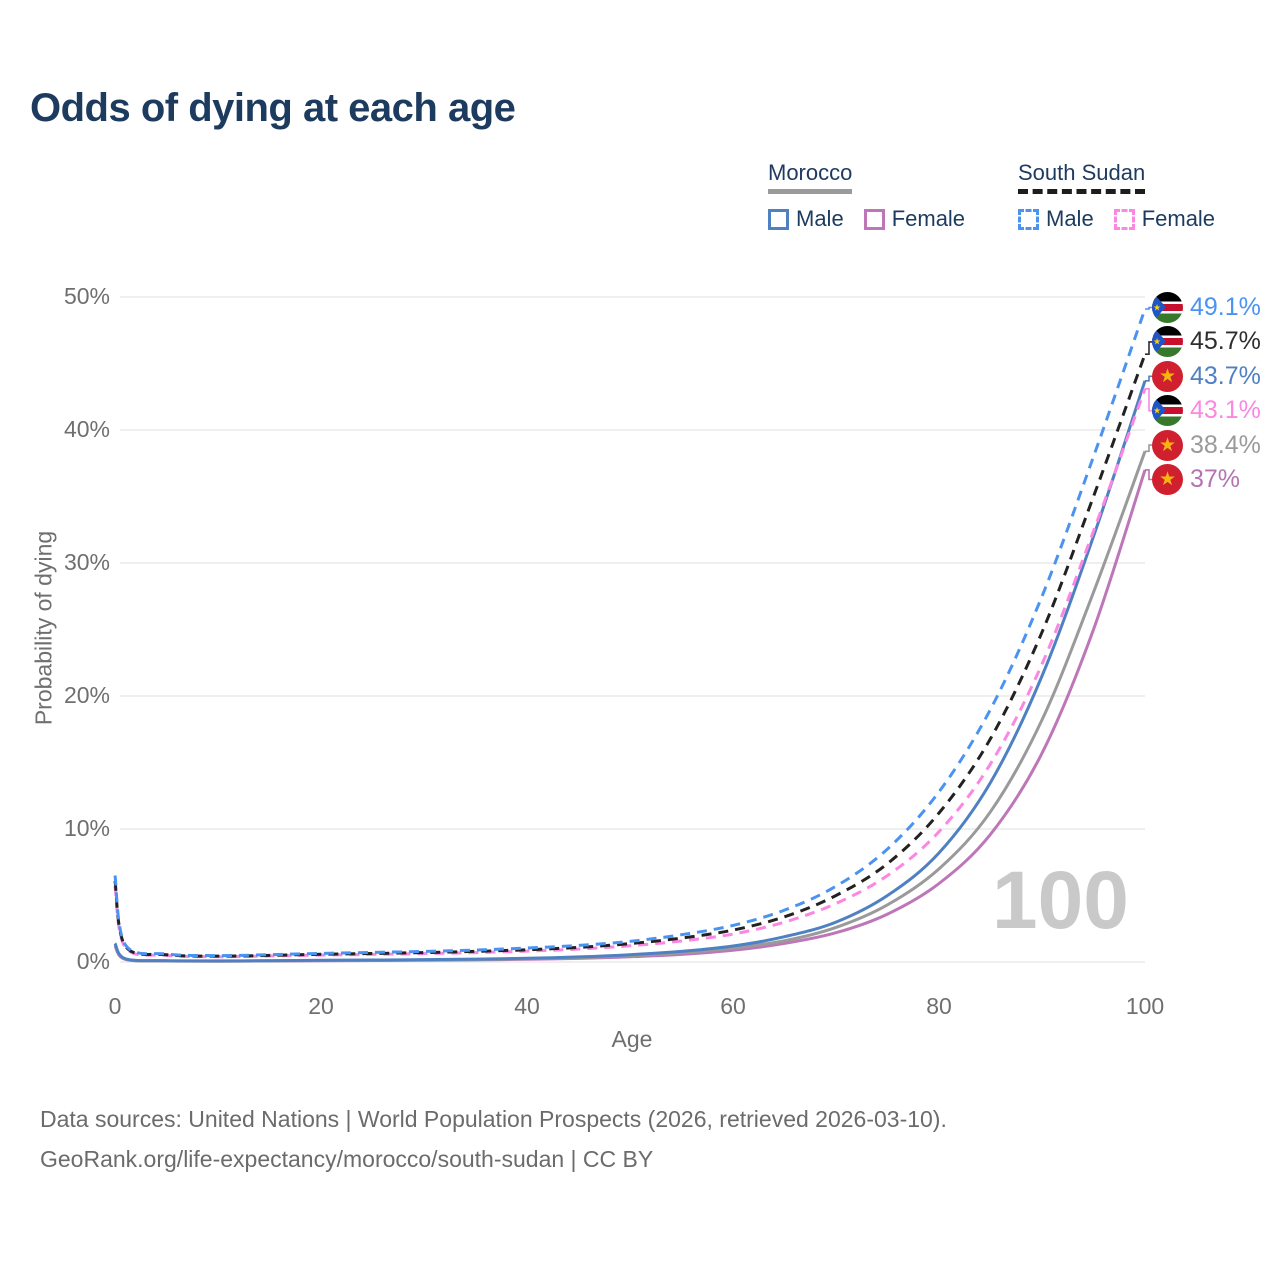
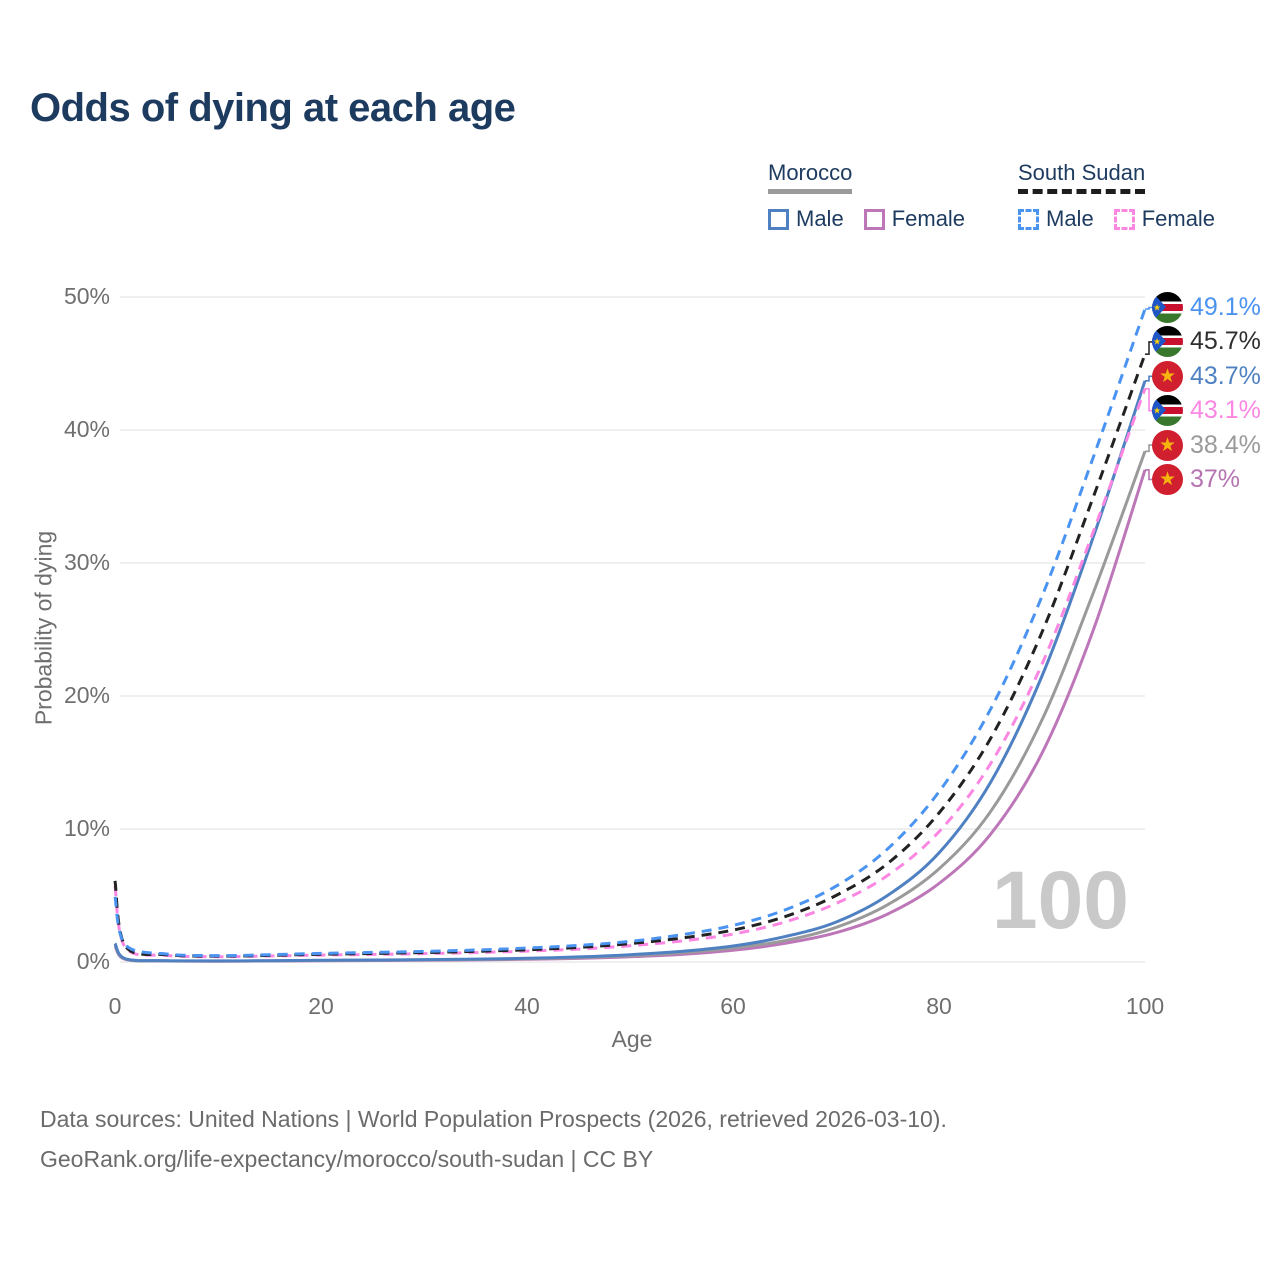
South Sudan Male/0: 6.5% -> 4.9%
